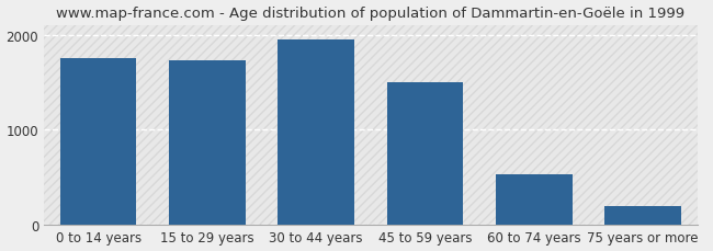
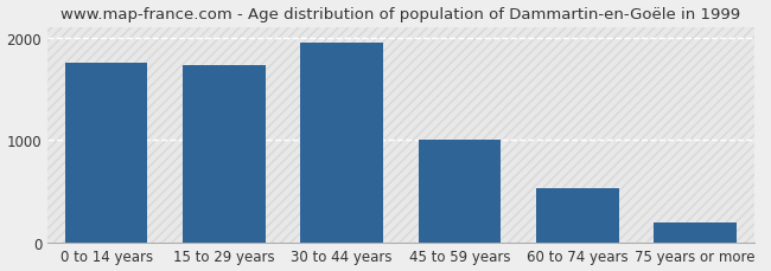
45 to 59 years: 1500 -> 1000
